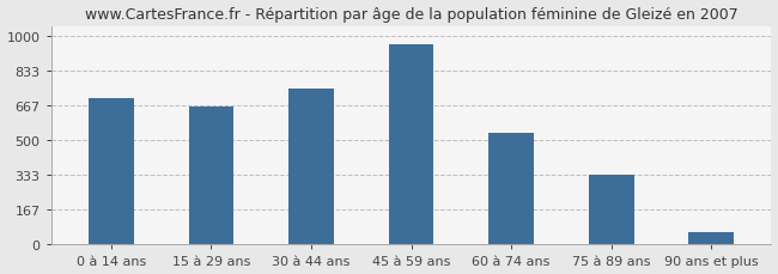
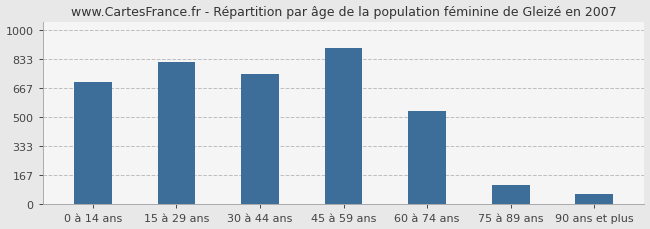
15 à 29 ans: 660 -> 820
45 à 59 ans: 960 -> 900
75 à 89 ans: 340 -> 110
